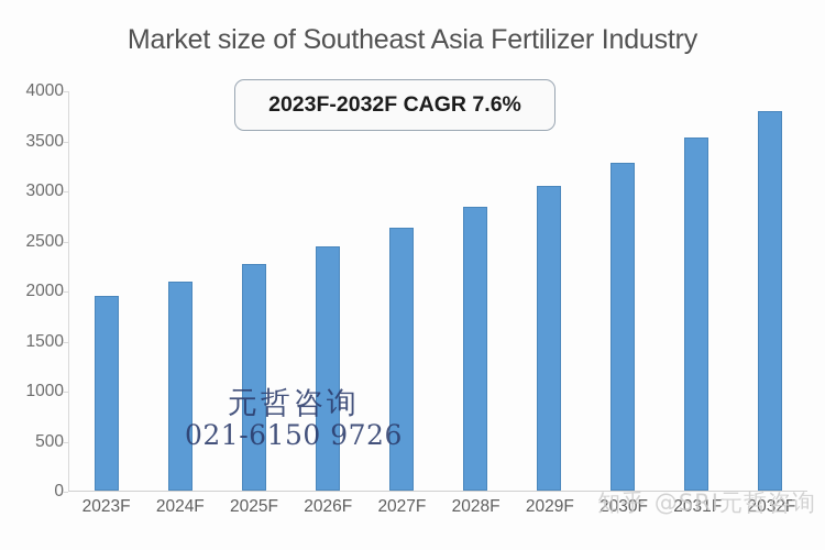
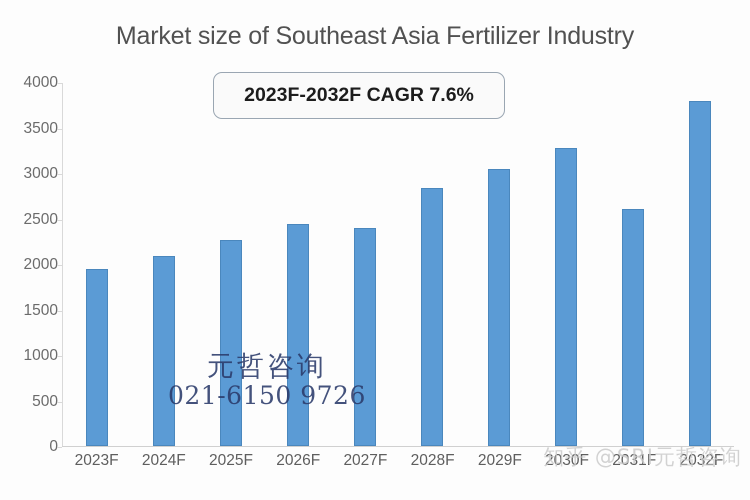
2027F: 2600 -> 2400
2031F: 3500 -> 2600
